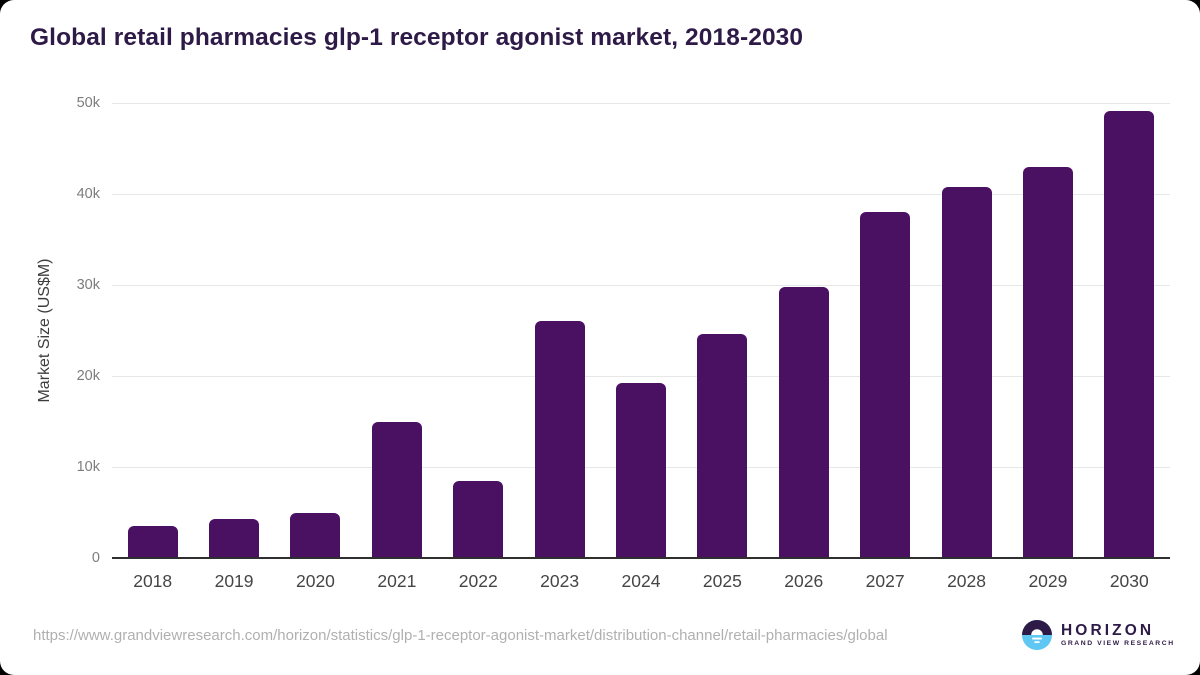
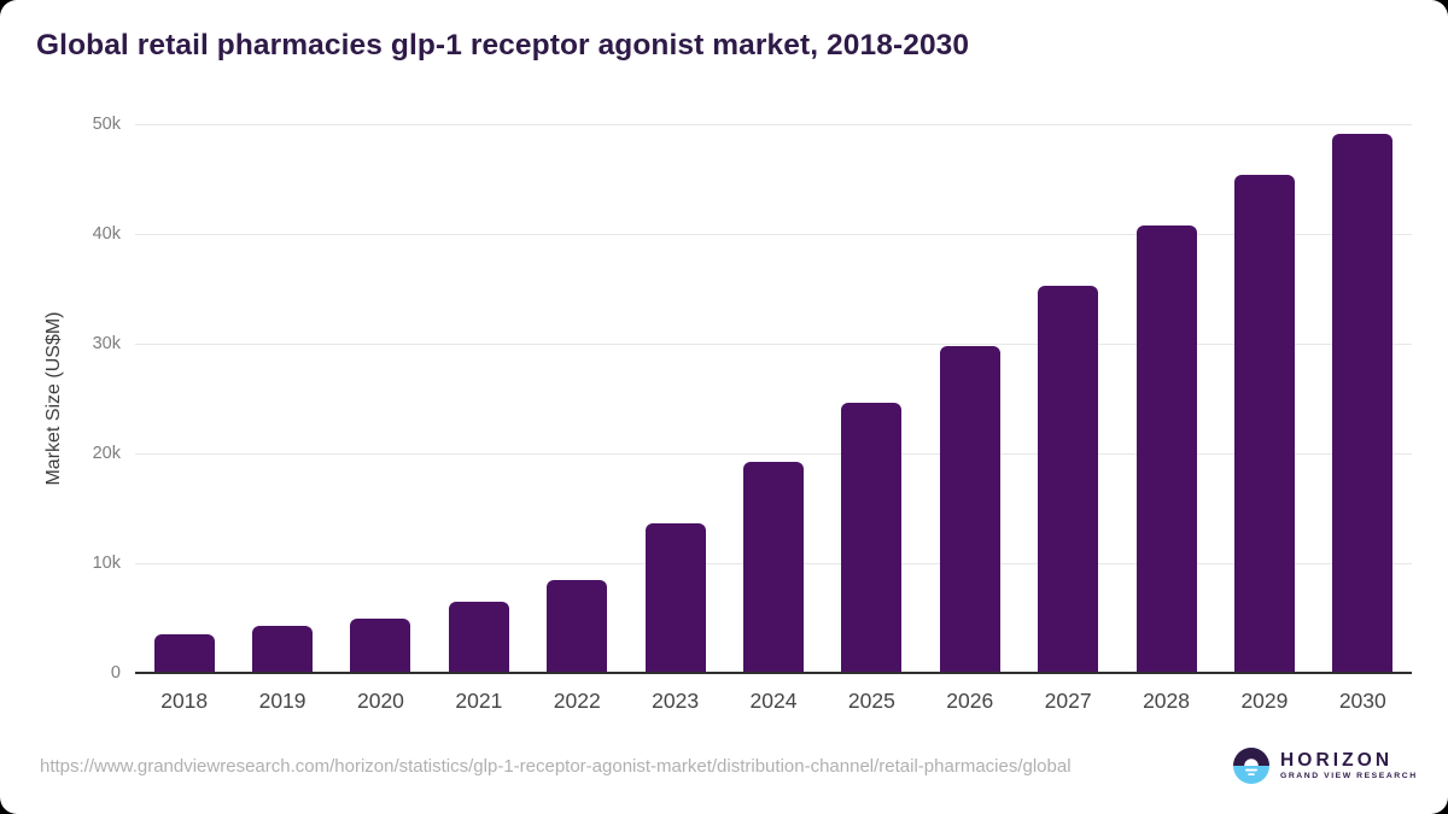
2021: 15k -> 6k
2023: 26k -> 14k
2027: 38k -> 35k
2029: 43k -> 45k
